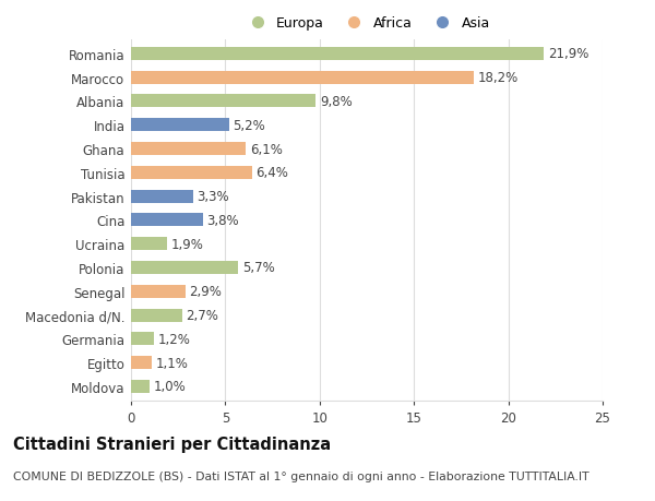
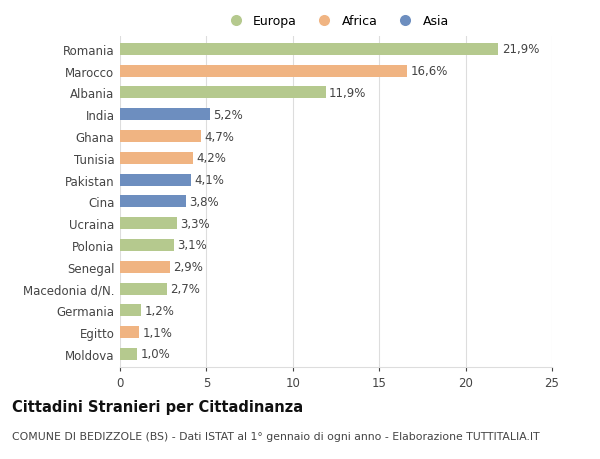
Marocco: 18,2% -> 16,6%
Albania: 9,8% -> 11,9%
Ghana: 6,1% -> 4,7%
Tunisia: 6,4% -> 4,2%
Pakistan: 3,3% -> 4,1%
Ucraina: 1,9% -> 3,3%
Polonia: 5,7% -> 3,1%
